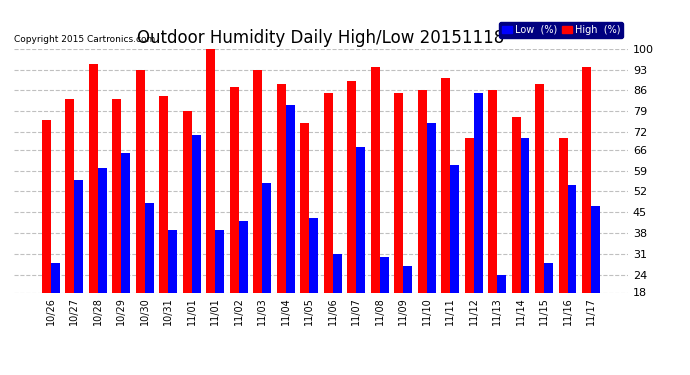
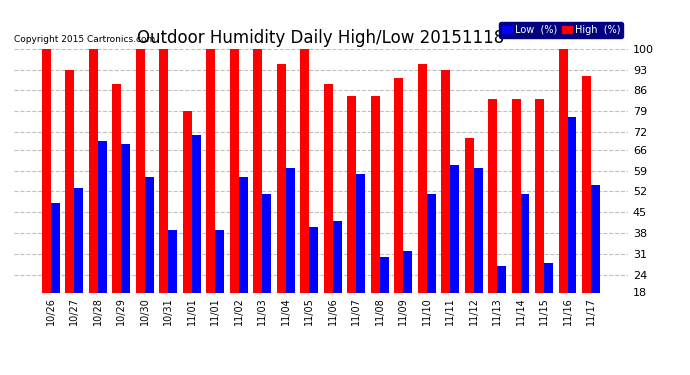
High (%)/10/26: 76 -> 100
Low (%)/10/26: 28 -> 48
High (%)/10/27: 83 -> 93
Low (%)/10/27: 56 -> 53
High (%)/10/28: 95 -> 100
Low (%)/10/28: 60 -> 69
High (%)/10/29: 83 -> 88
Low (%)/10/29: 65 -> 68
High (%)/10/30: 93 -> 100
Low (%)/10/30: 48 -> 57
High (%)/10/31: 84 -> 100
High (%)/11/02: 87 -> 100
Low (%)/11/02: 42 -> 57
High (%)/11/03: 93 -> 100
Low (%)/11/03: 55 -> 51
High (%)/11/04: 88 -> 95
Low (%)/11/04: 81 -> 60
High (%)/11/05: 75 -> 100
Low (%)/11/05: 43 -> 40
High (%)/11/06: 85 -> 88
Low (%)/11/06: 31 -> 42
High (%)/11/07: 89 -> 84
Low (%)/11/07: 67 -> 58
High (%)/11/08: 94 -> 84
High (%)/11/09: 85 -> 90
Low (%)/11/09: 27 -> 32
High (%)/11/10: 86 -> 95
Low (%)/11/10: 75 -> 51
High (%)/11/11: 90 -> 93
Low (%)/11/12: 85 -> 60
High (%)/11/13: 86 -> 83
Low (%)/11/13: 24 -> 27
High (%)/11/14: 77 -> 83
Low (%)/11/14: 70 -> 51
High (%)/11/15: 88 -> 83
High (%)/11/16: 70 -> 100
Low (%)/11/16: 54 -> 77
High (%)/11/17: 94 -> 91
Low (%)/11/17: 47 -> 54
